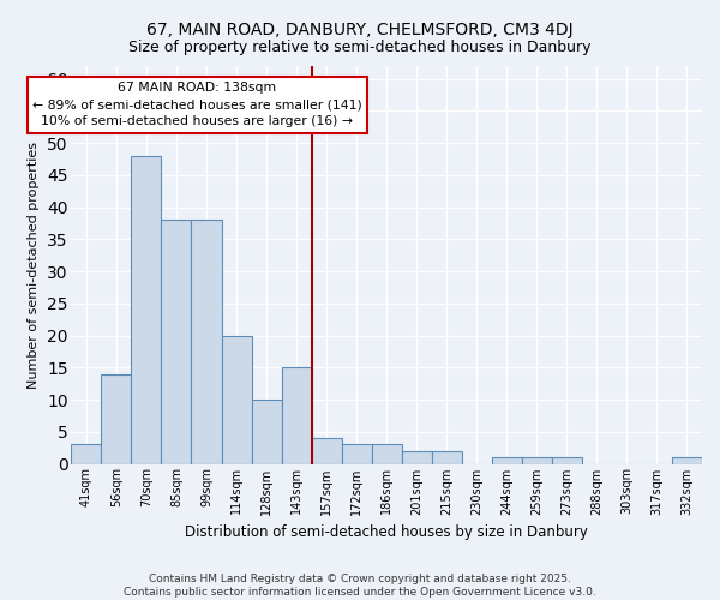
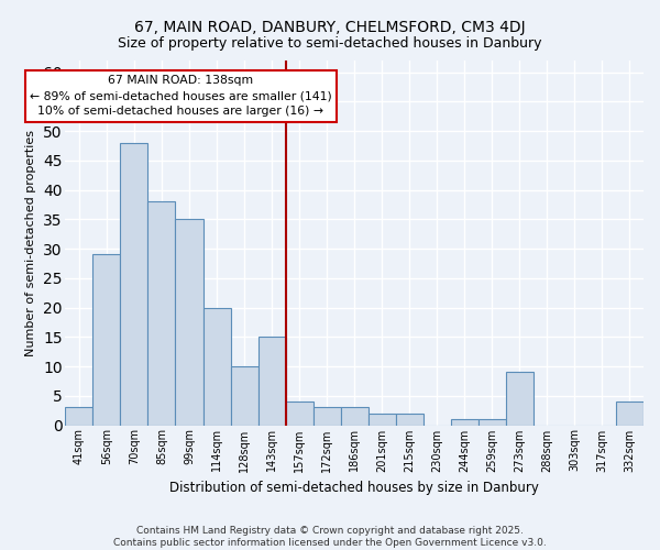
56sqm: 14 -> 29
99sqm: 38 -> 35
273sqm: 1 -> 9
332sqm: 1 -> 4
